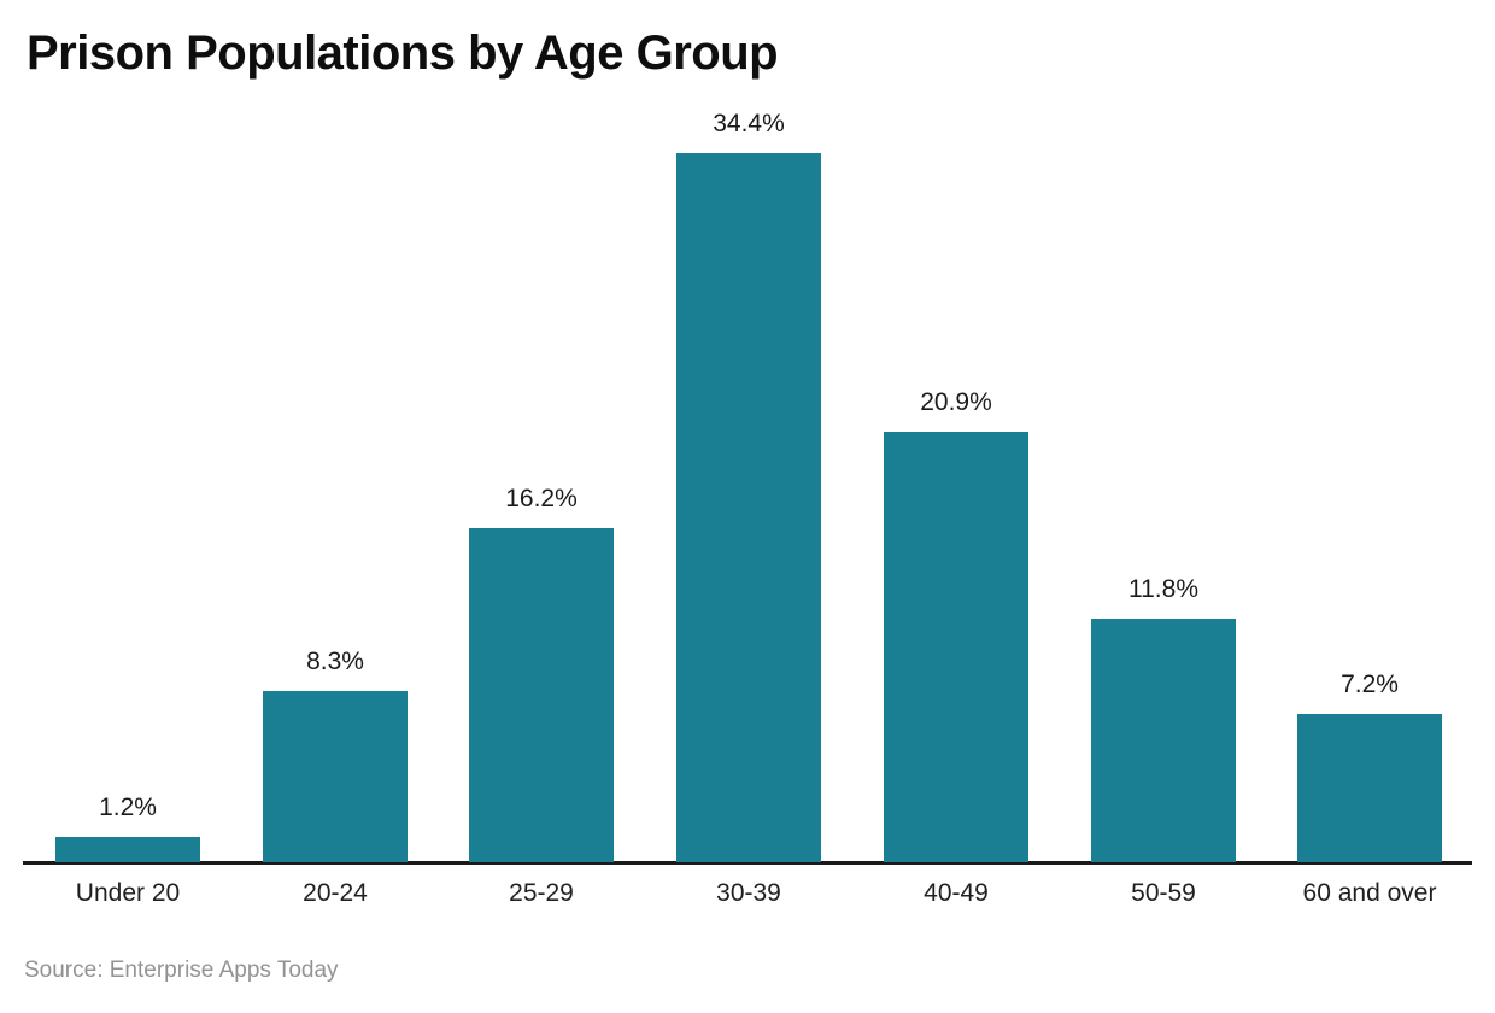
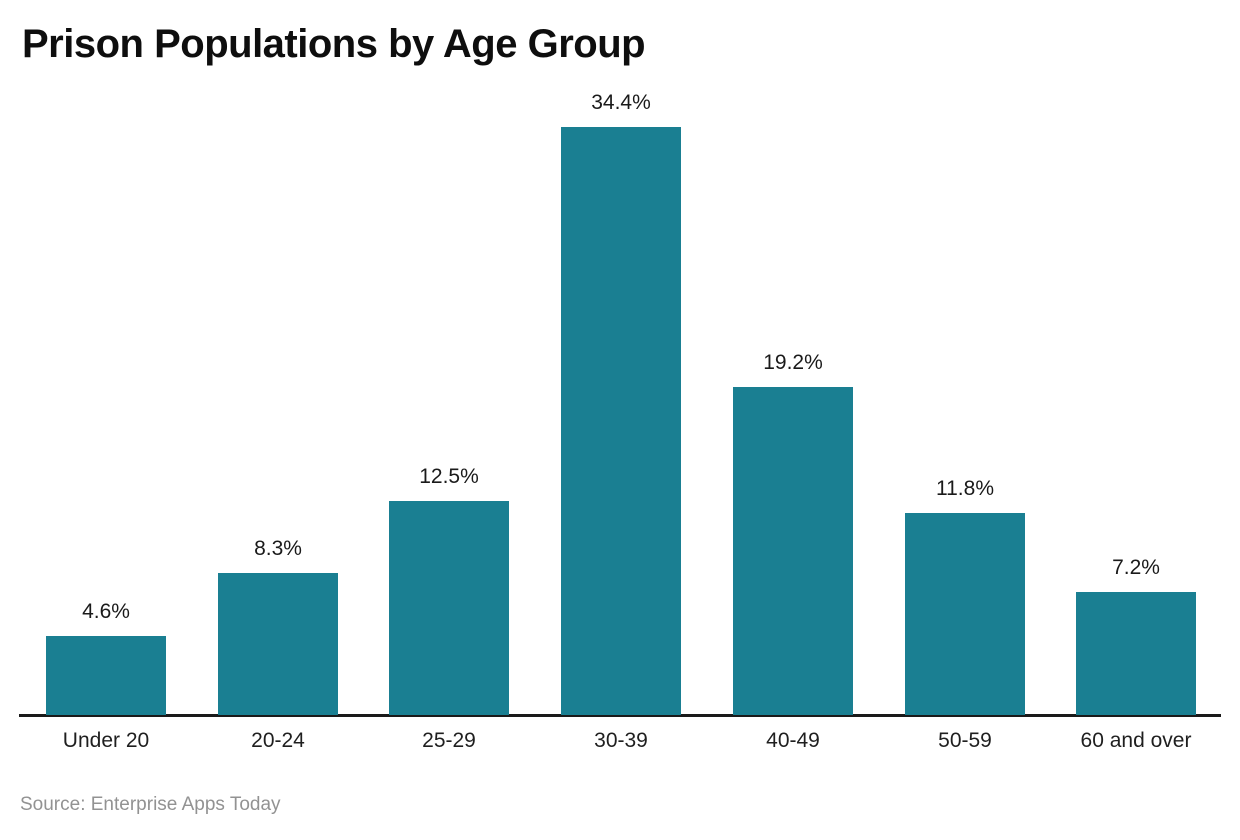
Under 20: 1.2% -> 4.6%
25-29: 16.2% -> 12.5%
40-49: 20.9% -> 19.2%
